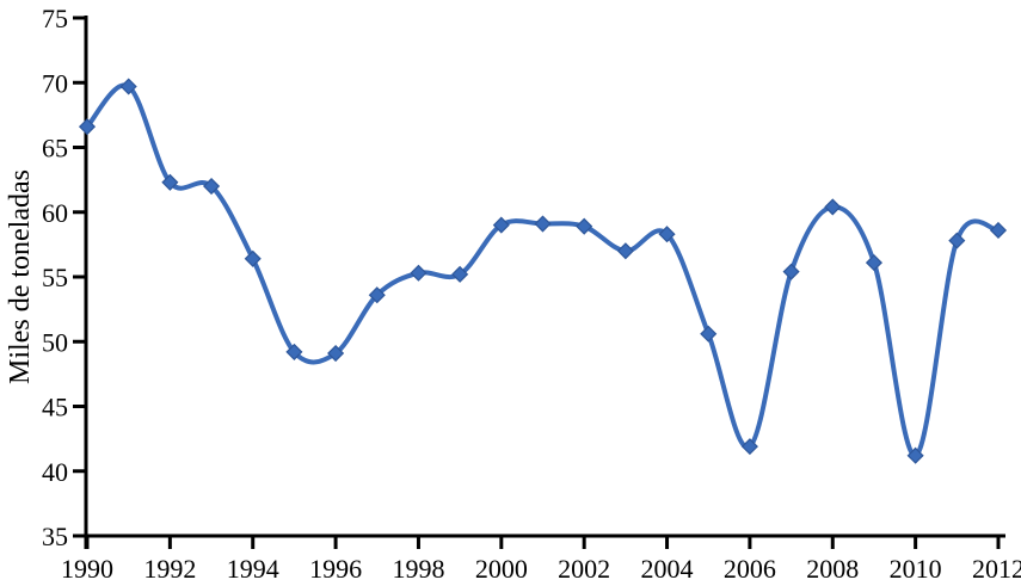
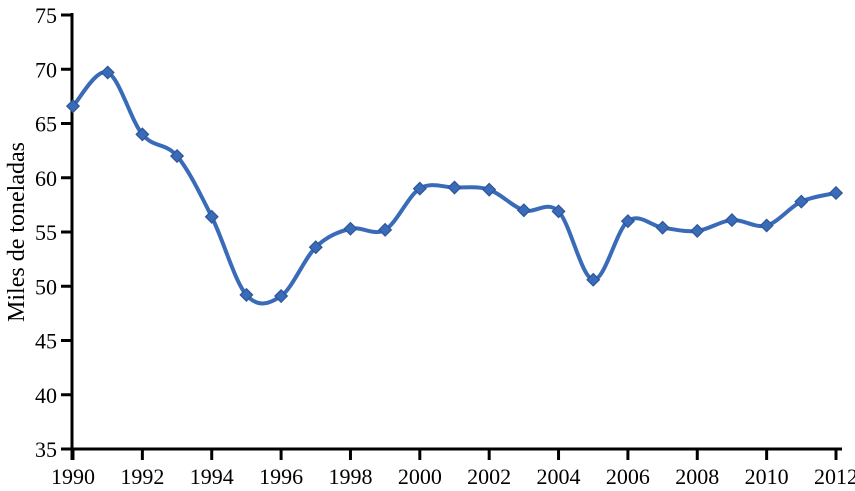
1992: 62.3 -> 64.0
2004: 58.3 -> 56.9
2006: 41.9 -> 56.0
2008: 60.4 -> 55.1
2010: 41.2 -> 55.6
